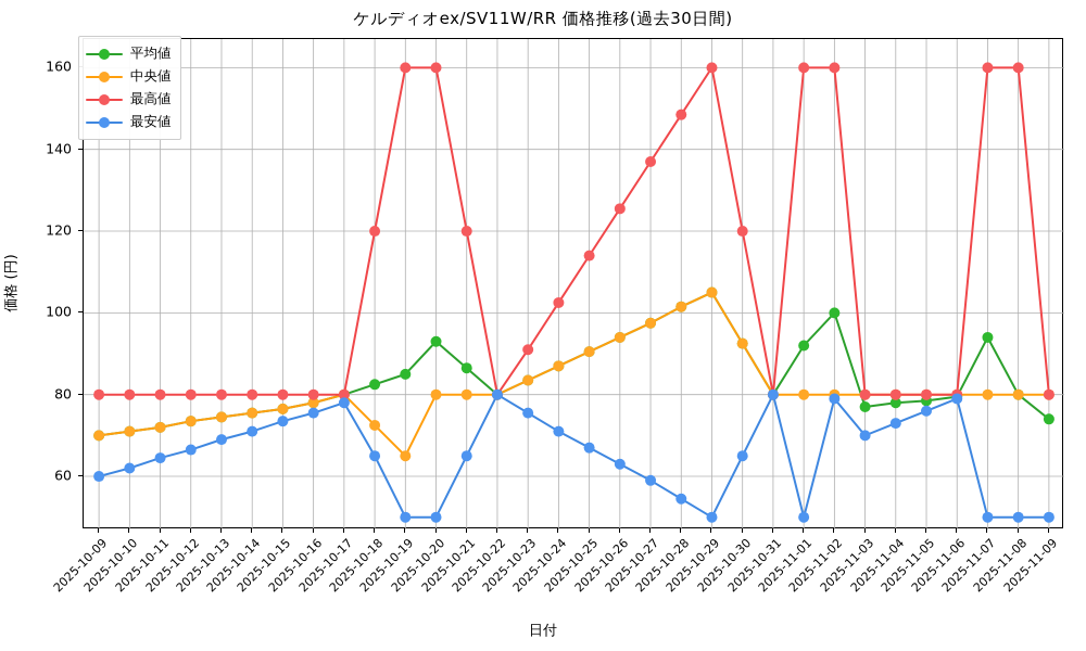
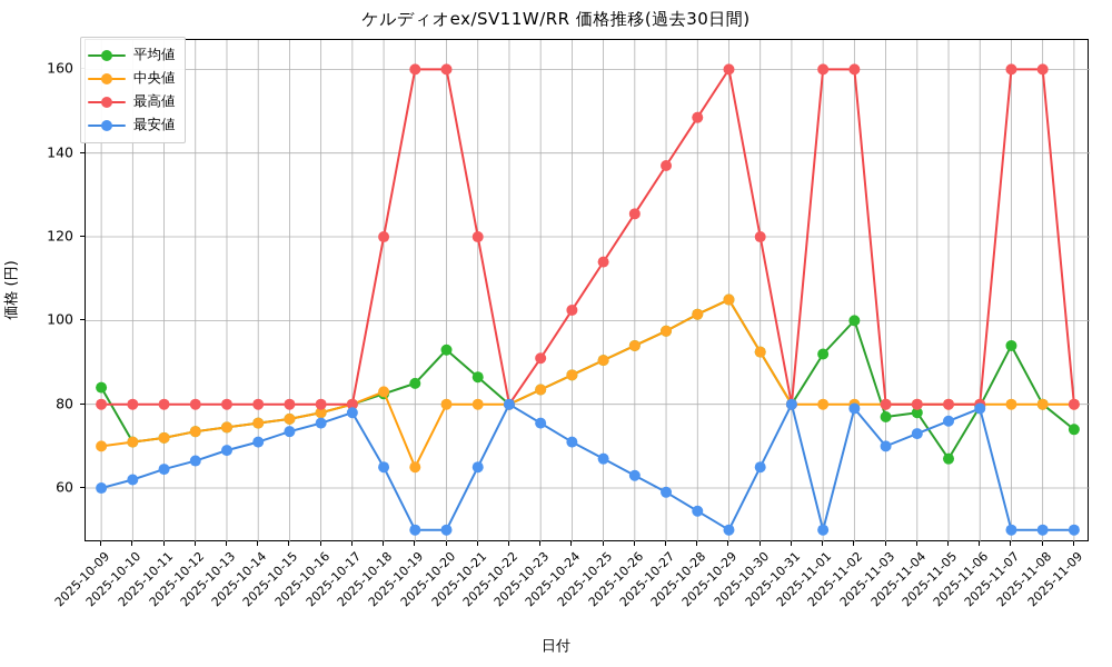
平均値/2025-10-09: 70 -> 84
中央値/2025-10-18: 72 -> 83
平均値/2025-11-05: 78 -> 67
